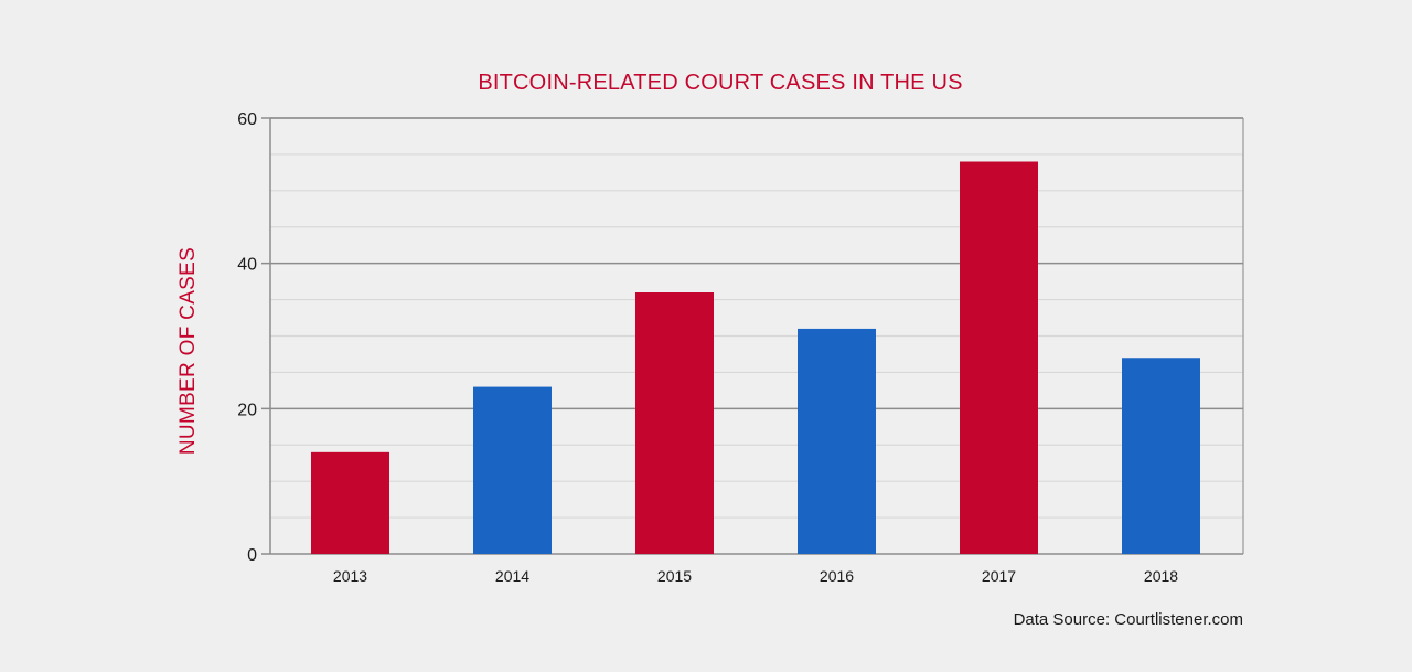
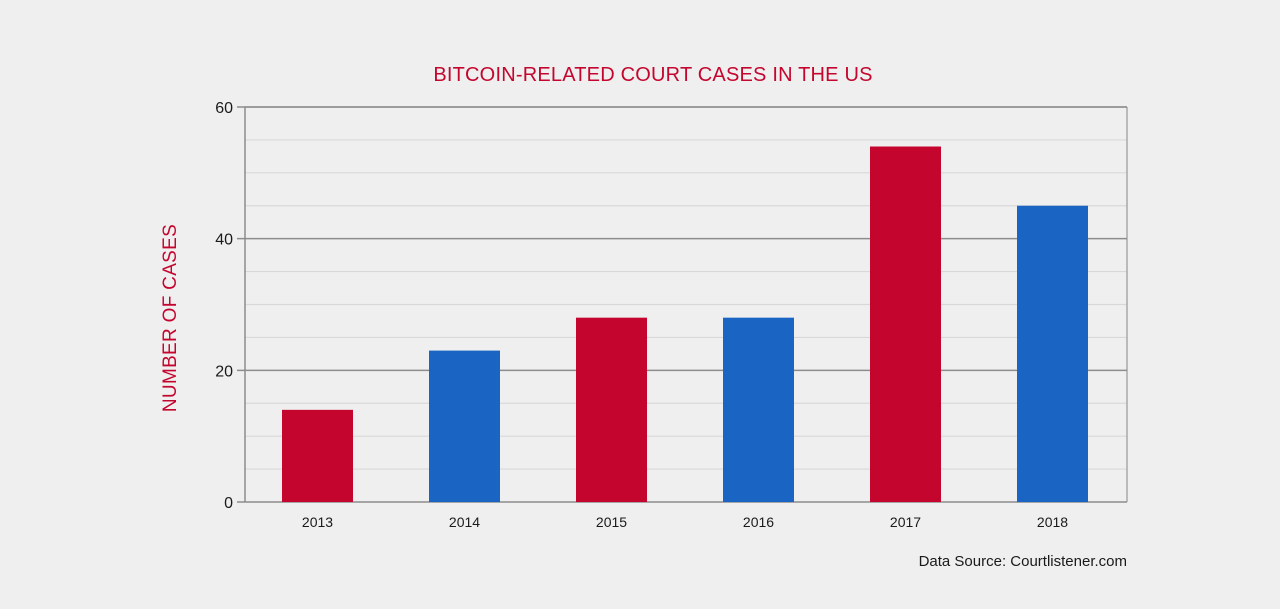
2015: 36 -> 28
2016: 31 -> 28
2018: 27 -> 45
